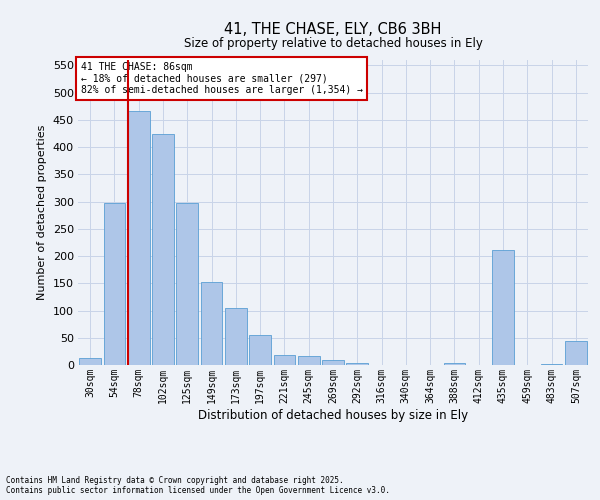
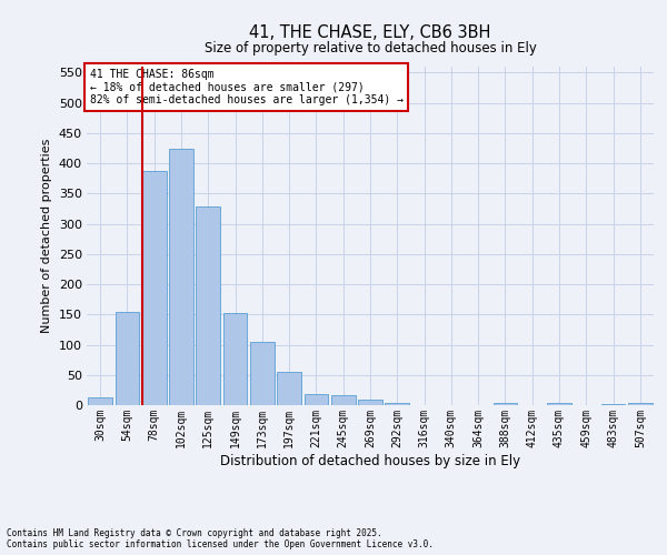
54sqm: 298 -> 155
78sqm: 466 -> 387
125sqm: 298 -> 328
435sqm: 212 -> 3
507sqm: 44 -> 3
